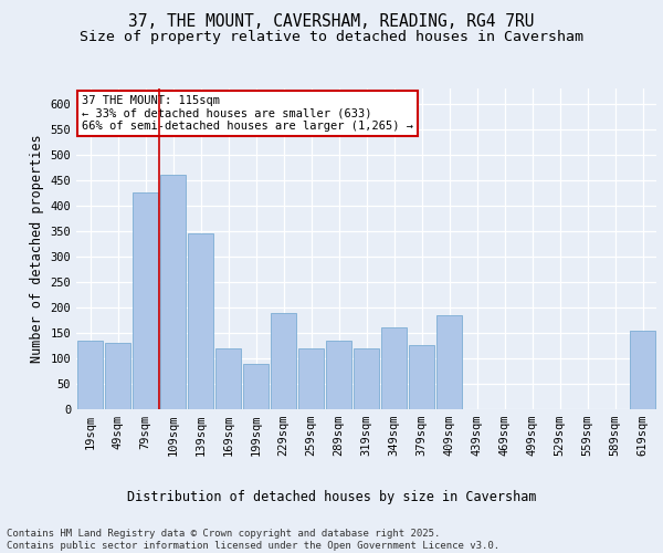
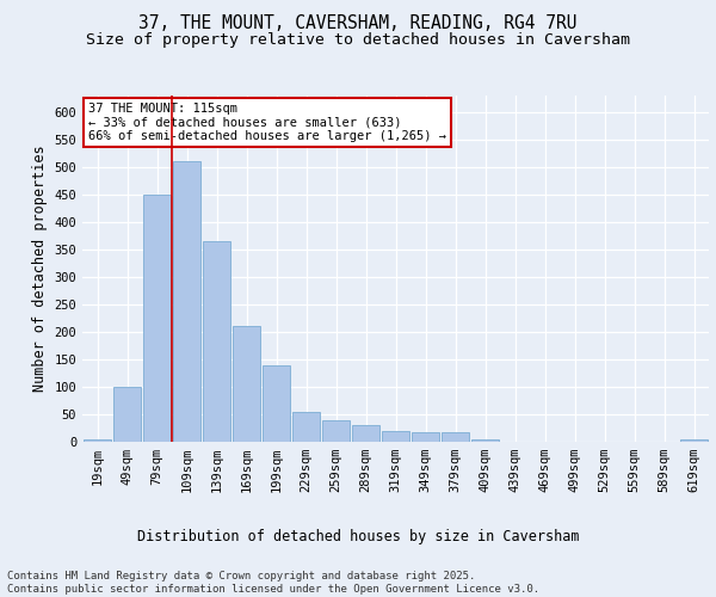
19sqm: 135 -> 5
49sqm: 130 -> 100
79sqm: 425 -> 450
109sqm: 460 -> 510
139sqm: 345 -> 365
169sqm: 120 -> 210
199sqm: 90 -> 140
229sqm: 190 -> 55
259sqm: 120 -> 40
289sqm: 135 -> 30
319sqm: 120 -> 20
349sqm: 160 -> 18
379sqm: 125 -> 18
409sqm: 185 -> 5
619sqm: 155 -> 5
